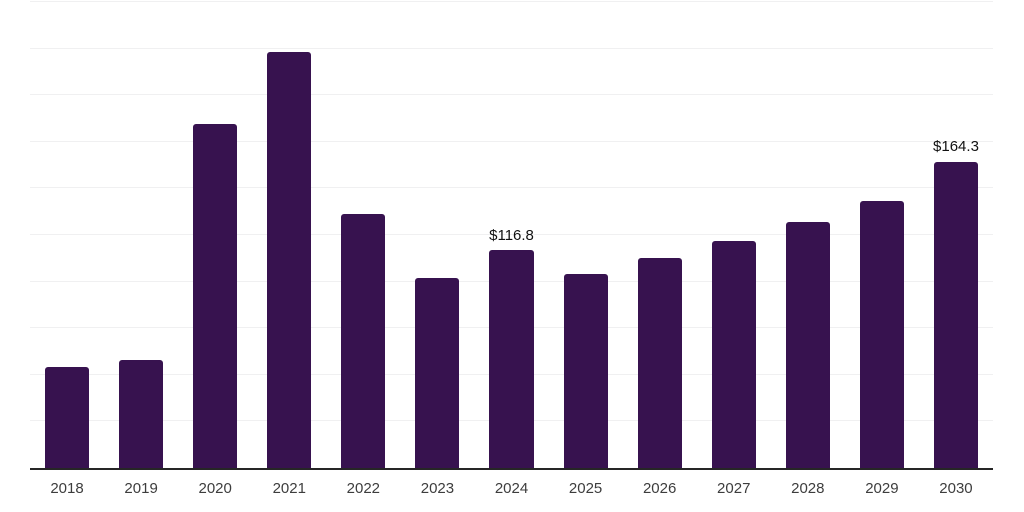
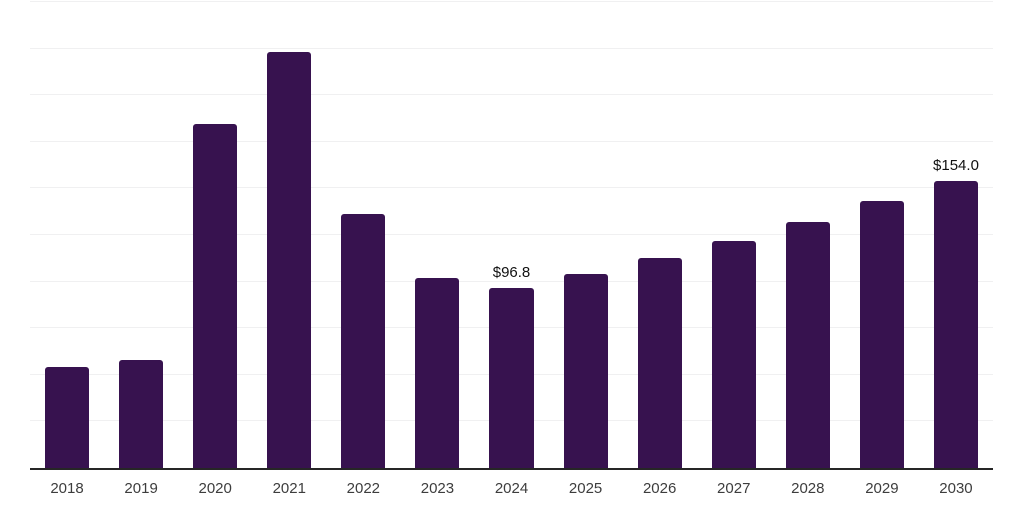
2024: $116.8 -> $96.8
2030: $164.3 -> $154.0
